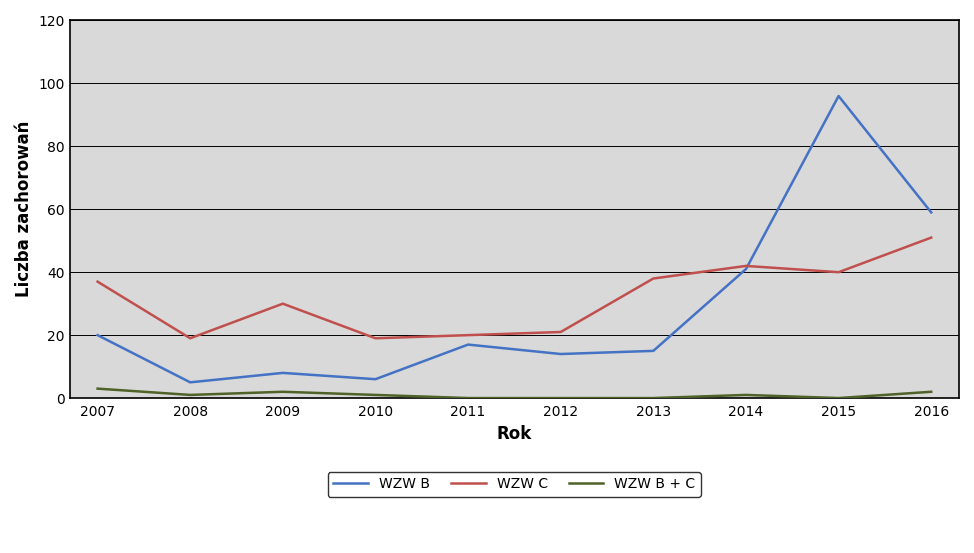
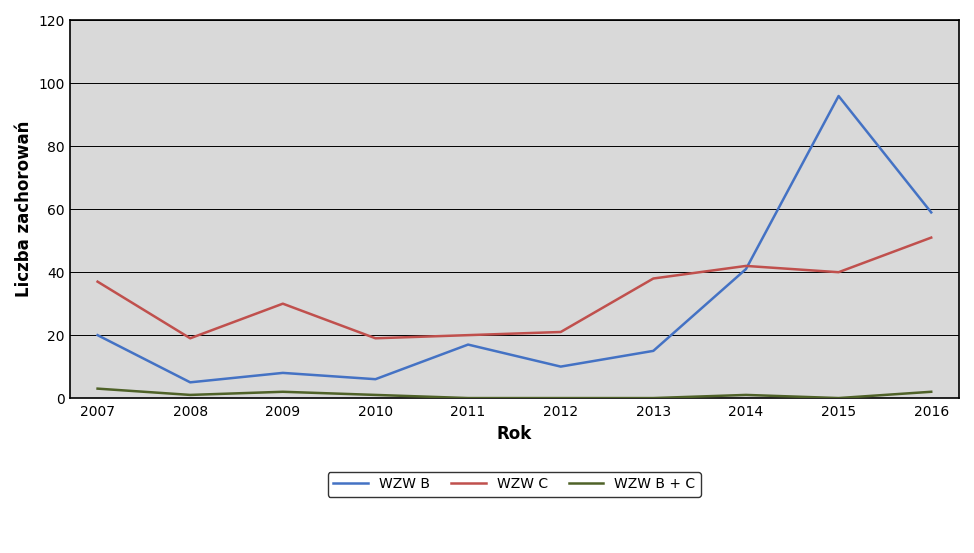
WZW B/2012: 14 -> 10
